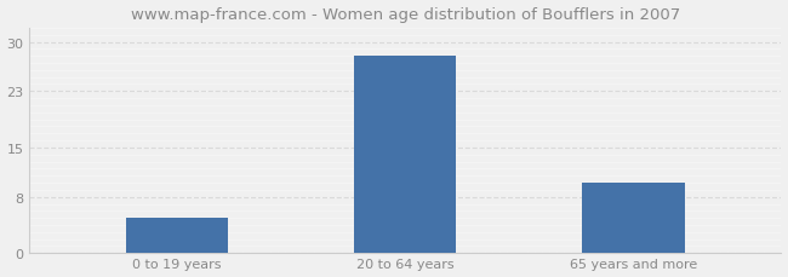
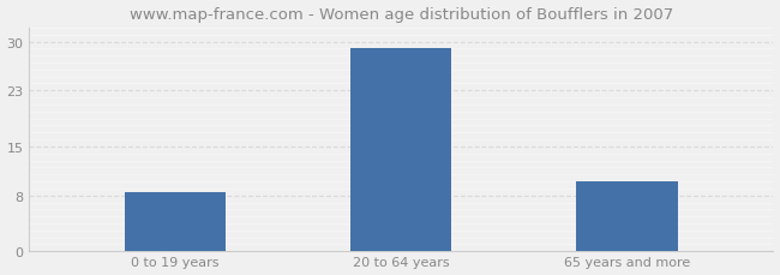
0 to 19 years: 5.0 -> 8.5
20 to 64 years: 28.0 -> 29.0
